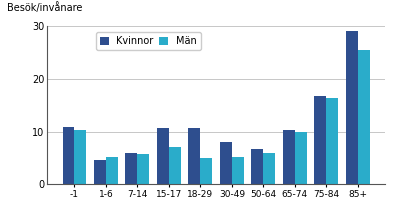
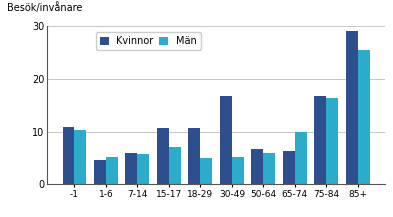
Kvinnor/30-49: 8.0 -> 16.8
Kvinnor/65-74: 10.3 -> 6.4
